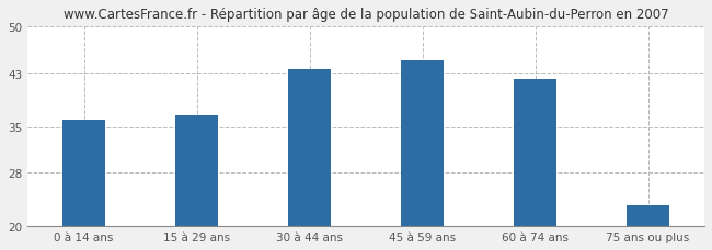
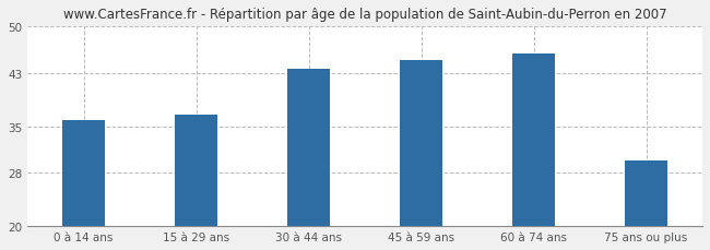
60 à 74 ans: 42.1 -> 46.0
75 ans ou plus: 23.2 -> 29.8
